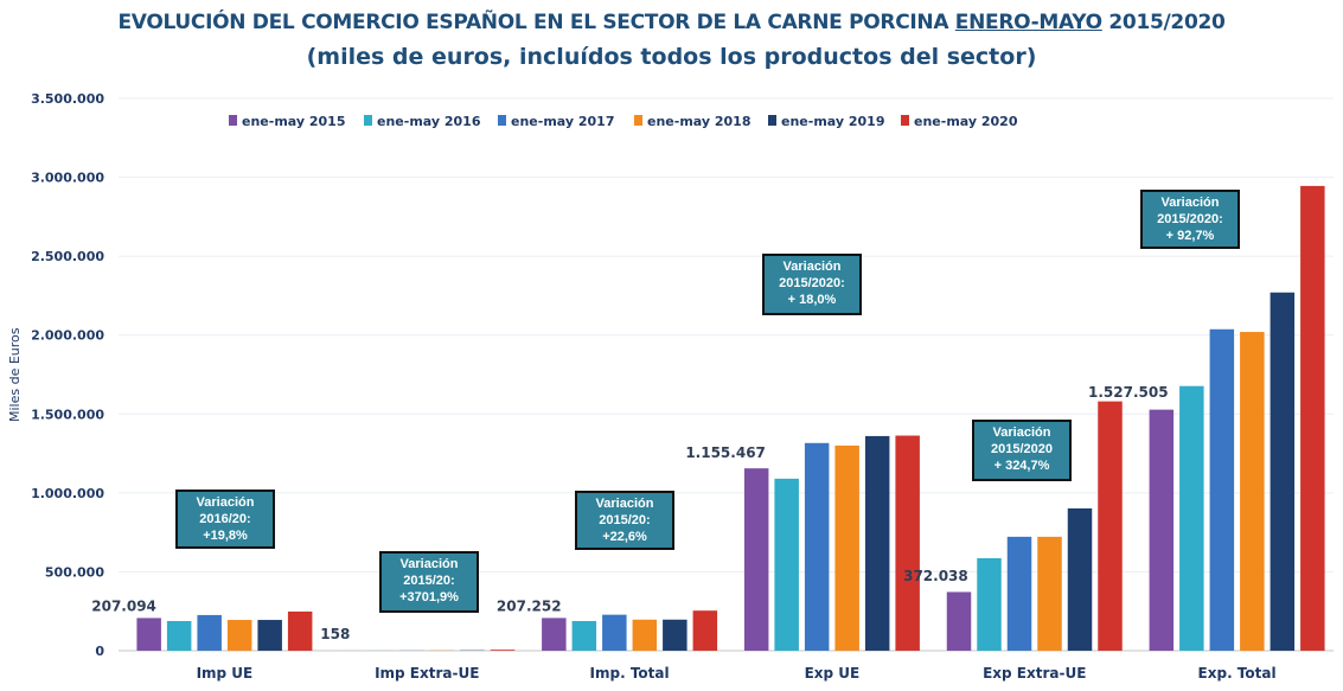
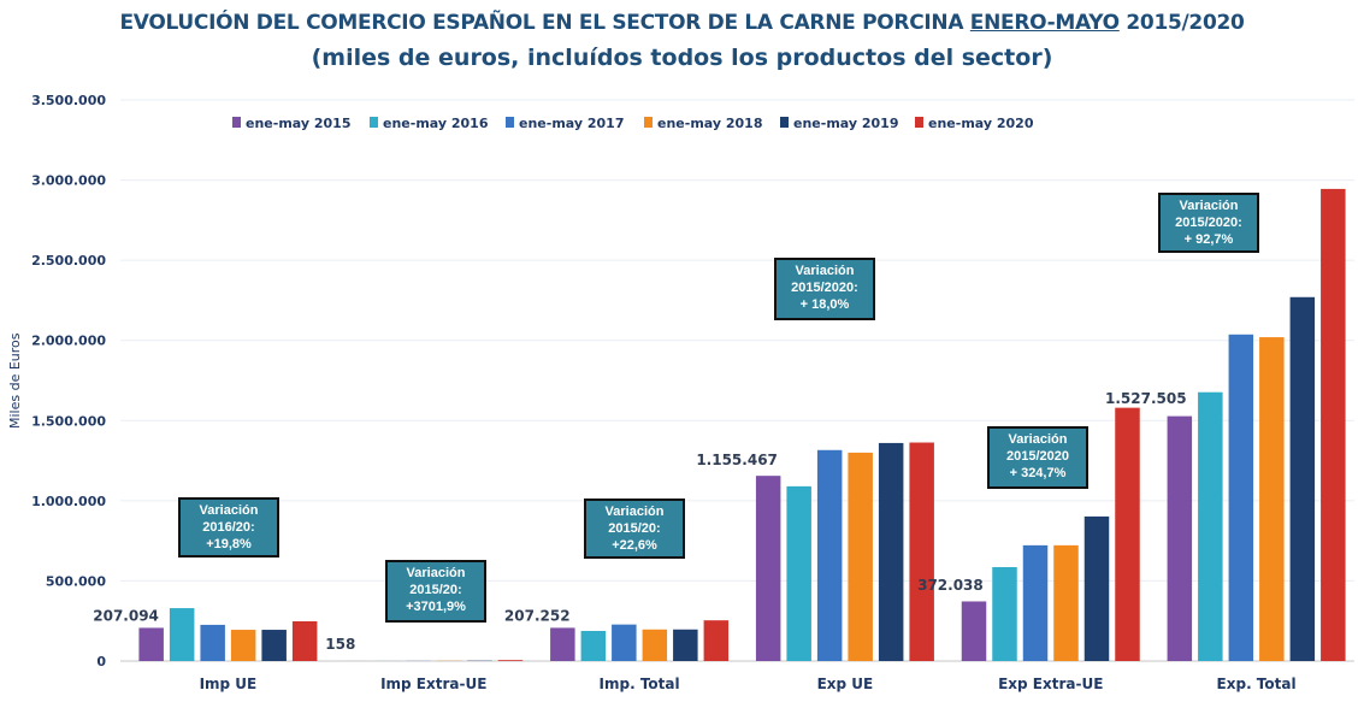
ene-may 2016/Imp UE: 190000 -> 330000
